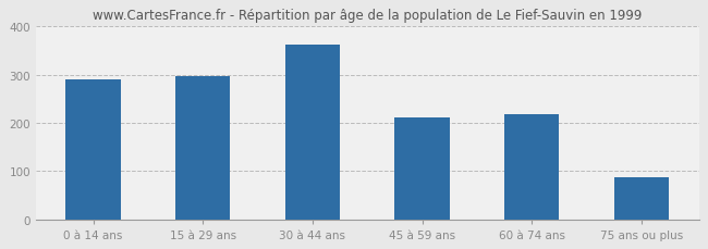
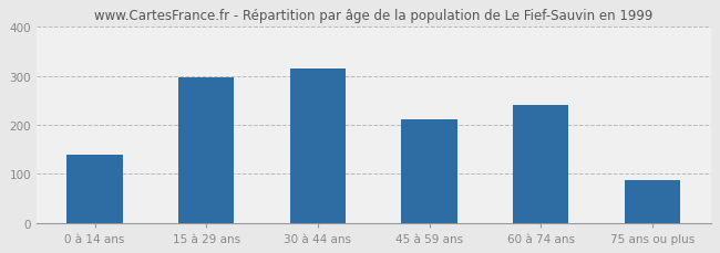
0 à 14 ans: 291 -> 140
30 à 44 ans: 362 -> 315
60 à 74 ans: 217 -> 240
